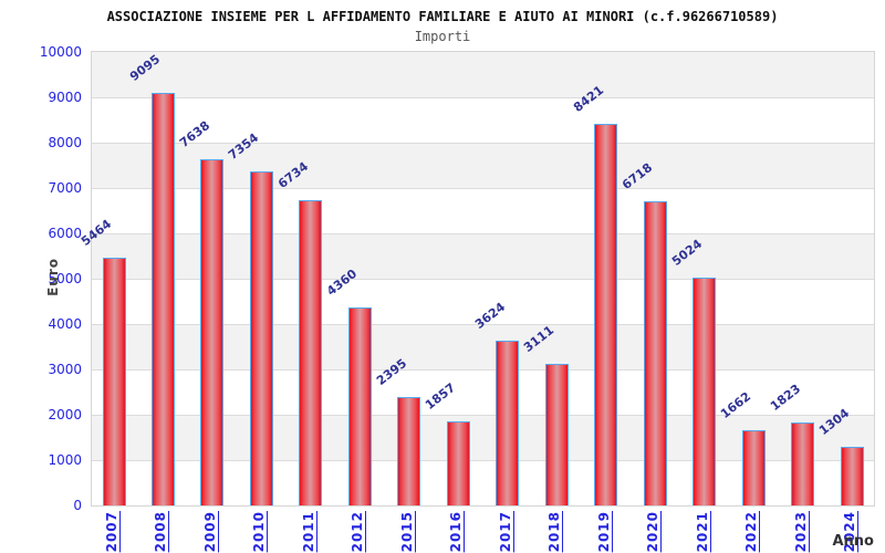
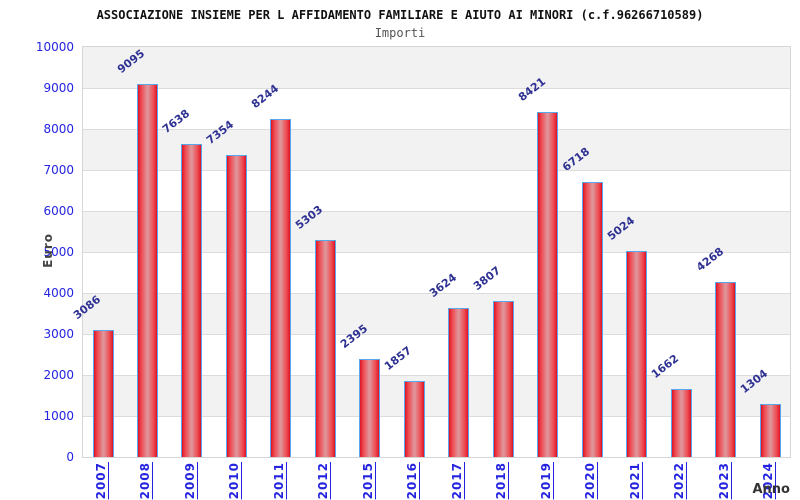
2007: 5464 -> 3086
2011: 6734 -> 8244
2012: 4360 -> 5303
2018: 3111 -> 3807
2023: 1823 -> 4268
